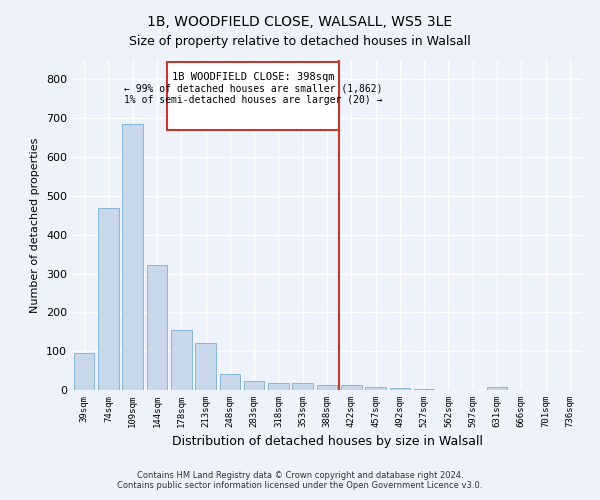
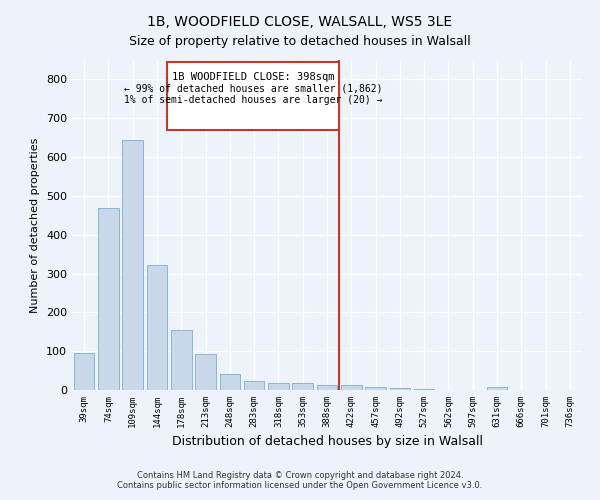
109sqm: 685 -> 645
213sqm: 120 -> 93
